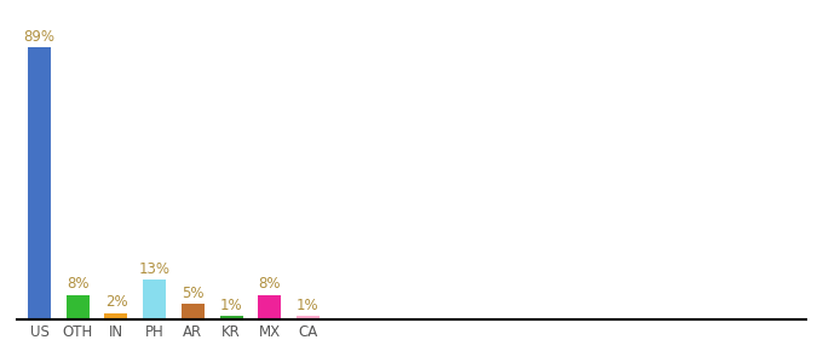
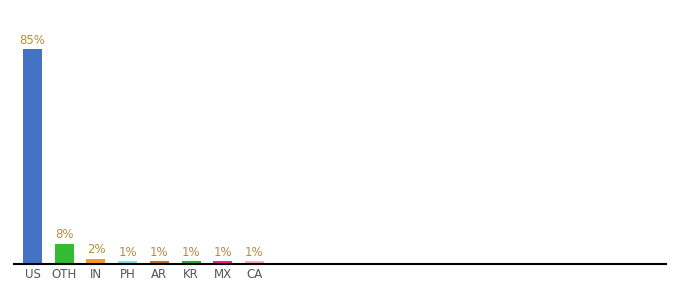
US: 89% -> 85%
PH: 13% -> 1%
AR: 5% -> 1%
MX: 8% -> 1%
